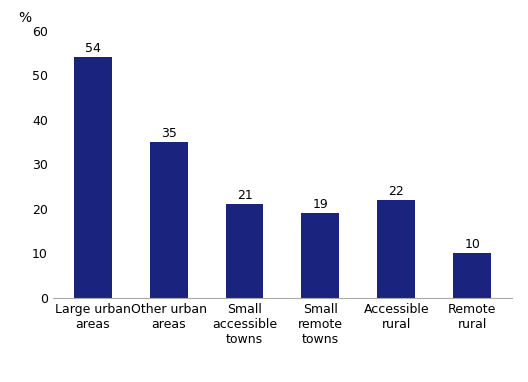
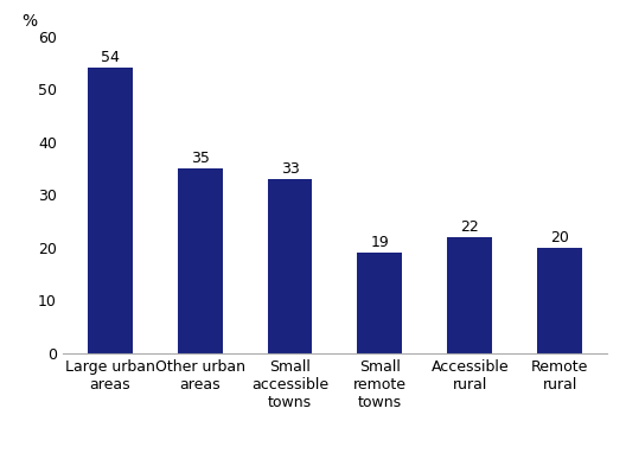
Small accessible towns: 21 -> 33
Remote rural: 10 -> 20
